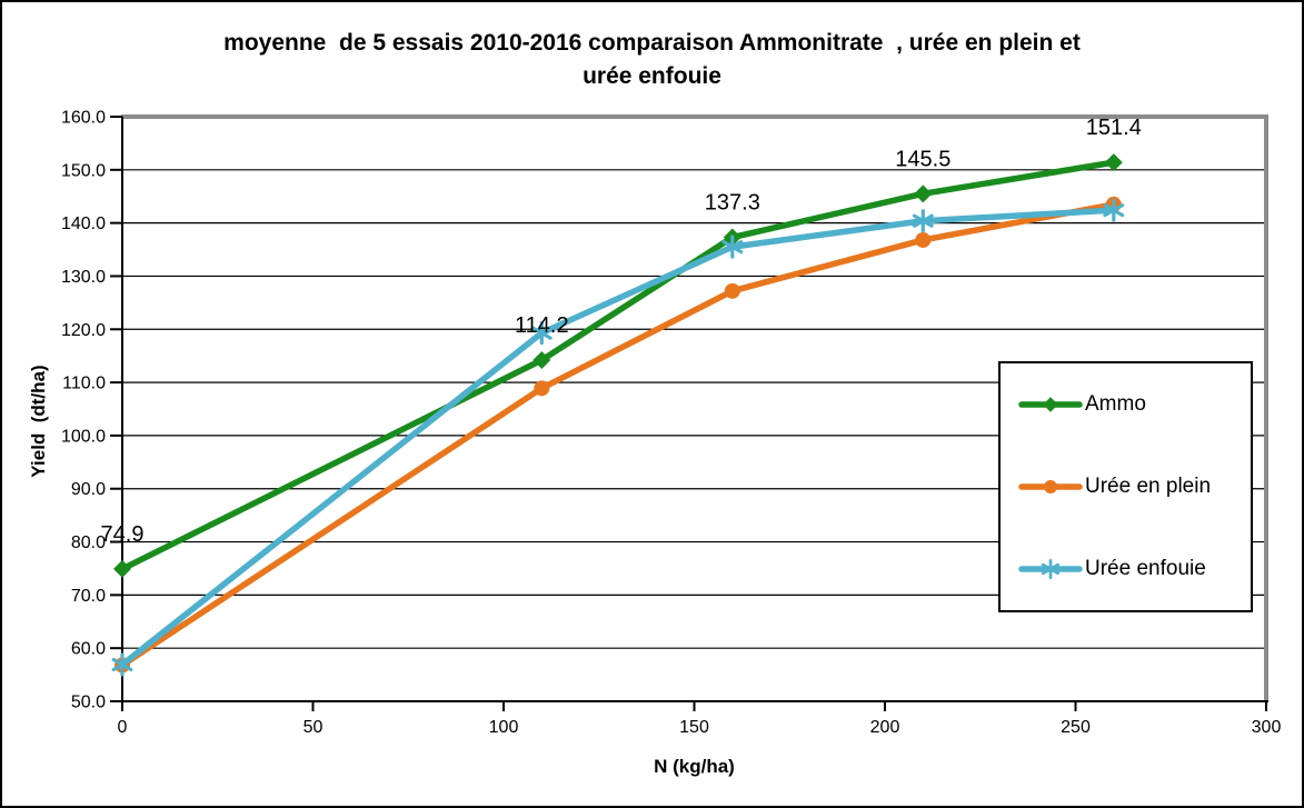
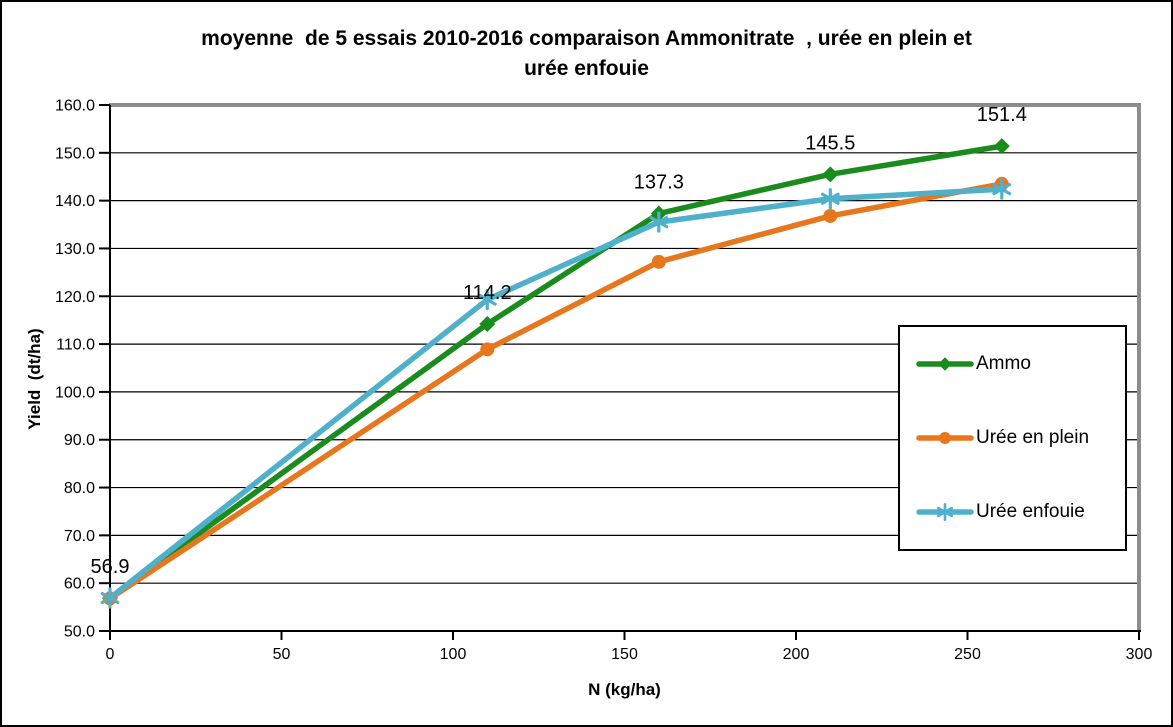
Ammo/0: 74.9 -> 56.9
